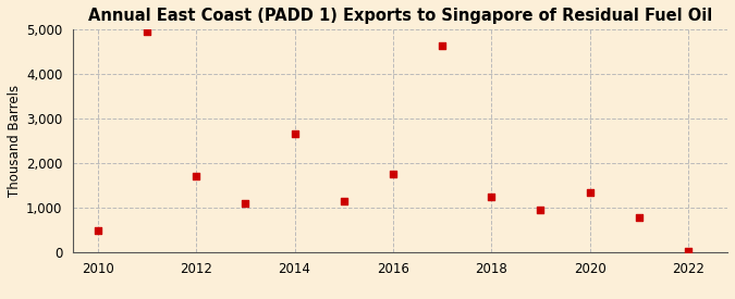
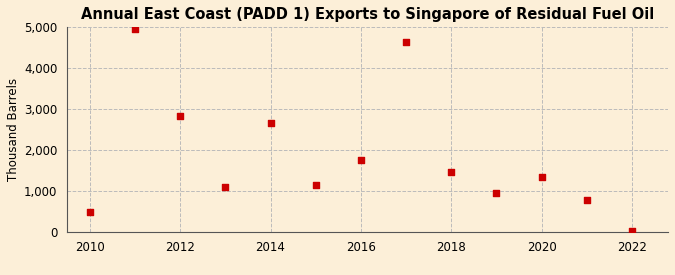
2012: 1,700 -> 2,820
2018: 1,250 -> 1,470
